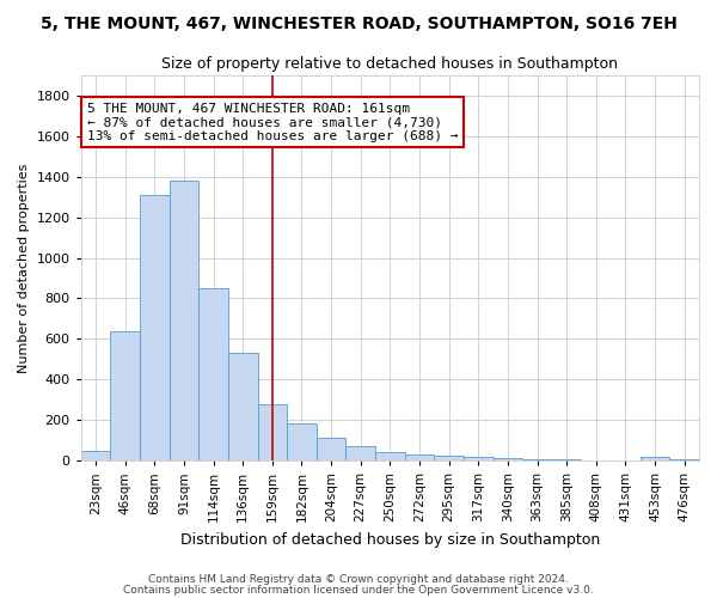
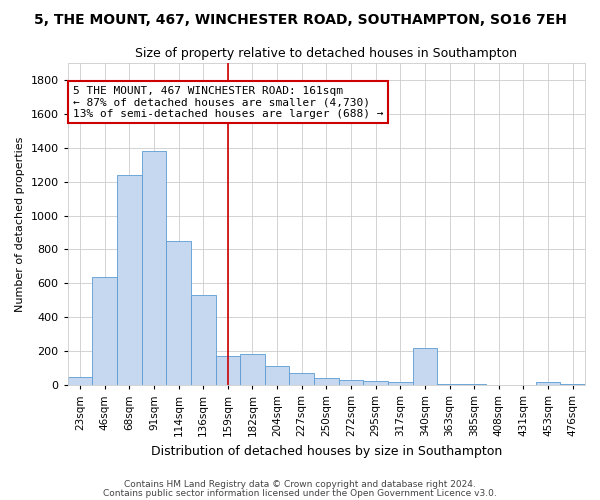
68sqm: 1310 -> 1240
159sqm: 280 -> 170
340sqm: 10 -> 220
